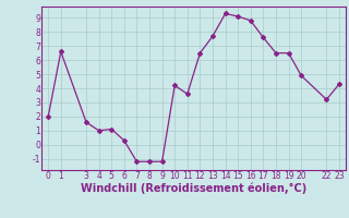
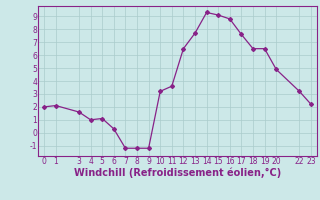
1: 6.6 -> 2.1
10: 4.2 -> 3.2
23: 4.3 -> 2.2
